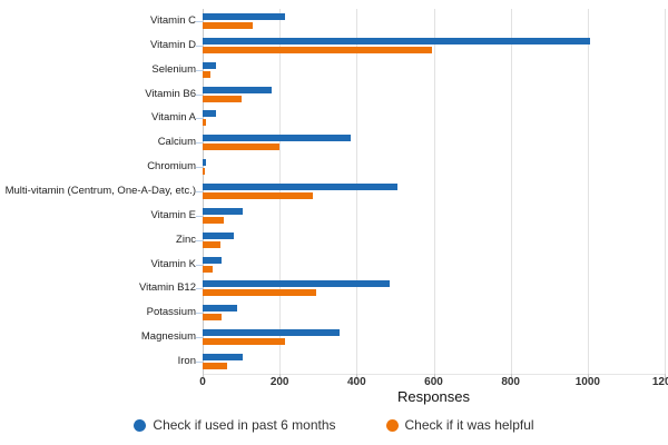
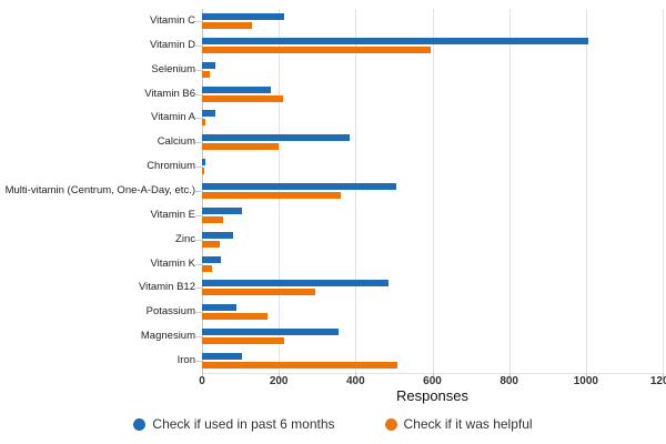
Check if it was helpful/Vitamin B6: 100 -> 210
Check if it was helpful/Multi-vitamin (Centrum, One-A-Day, etc.): 280 -> 360
Check if it was helpful/Potassium: 50 -> 170
Check if it was helpful/Iron: 60 -> 510
